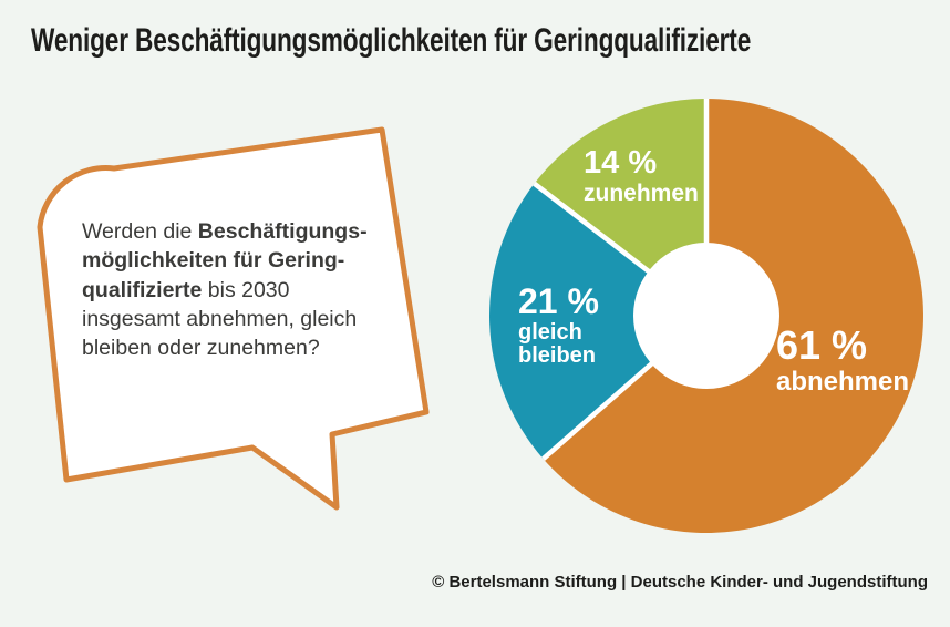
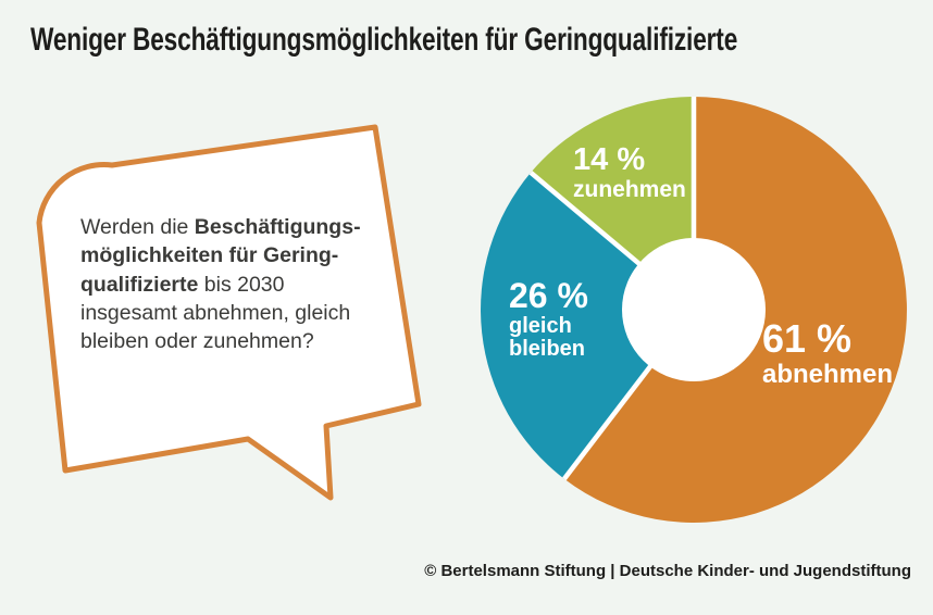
gleich bleiben: 21 -> 26
